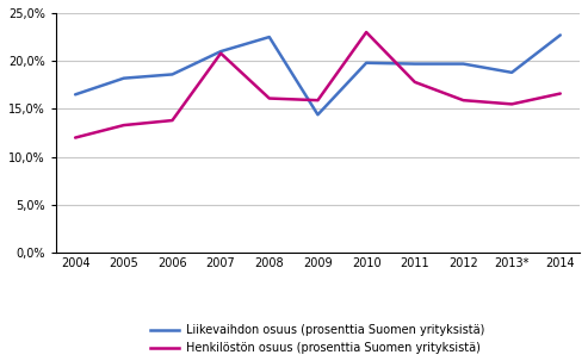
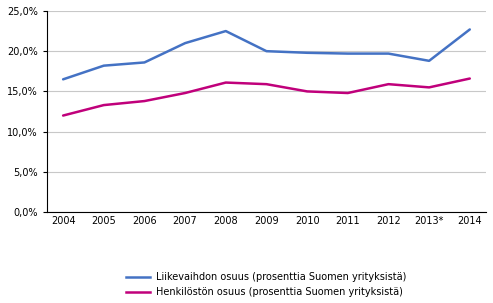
Henkilöstön osuus (prosenttia Suomen yrityksistä)/2007: 20,8% -> 14,8%
Liikevaihdon osuus (prosenttia Suomen yrityksistä)/2009: 14,4% -> 20,0%
Henkilöstön osuus (prosenttia Suomen yrityksistä)/2010: 23,0% -> 15,0%
Henkilöstön osuus (prosenttia Suomen yrityksistä)/2011: 17,8% -> 14,8%
